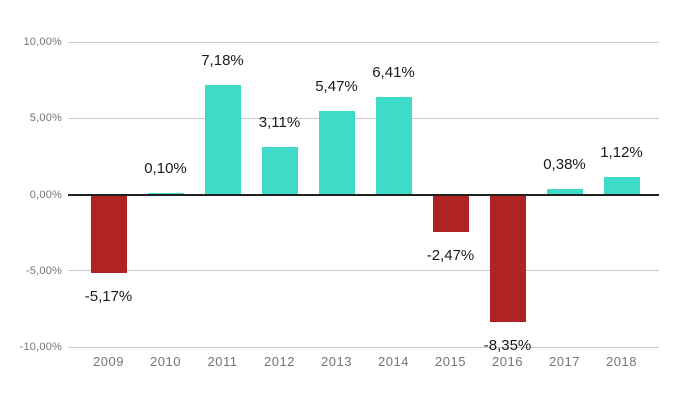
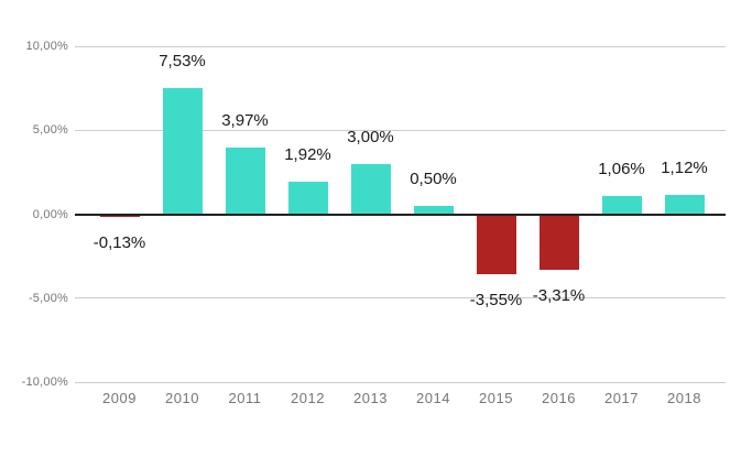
2009: -5,17% -> -0,13%
2010: 0,10% -> 7,53%
2011: 7,18% -> 3,97%
2012: 3,11% -> 1,92%
2013: 5,47% -> 3,00%
2014: 6,41% -> 0,50%
2015: -2,47% -> -3,55%
2016: -8,35% -> -3,31%
2017: 0,38% -> 1,06%
